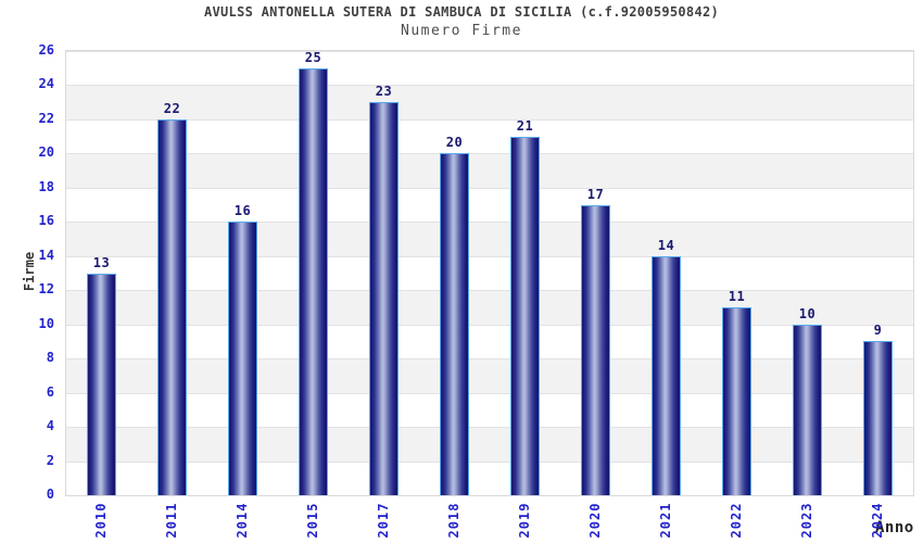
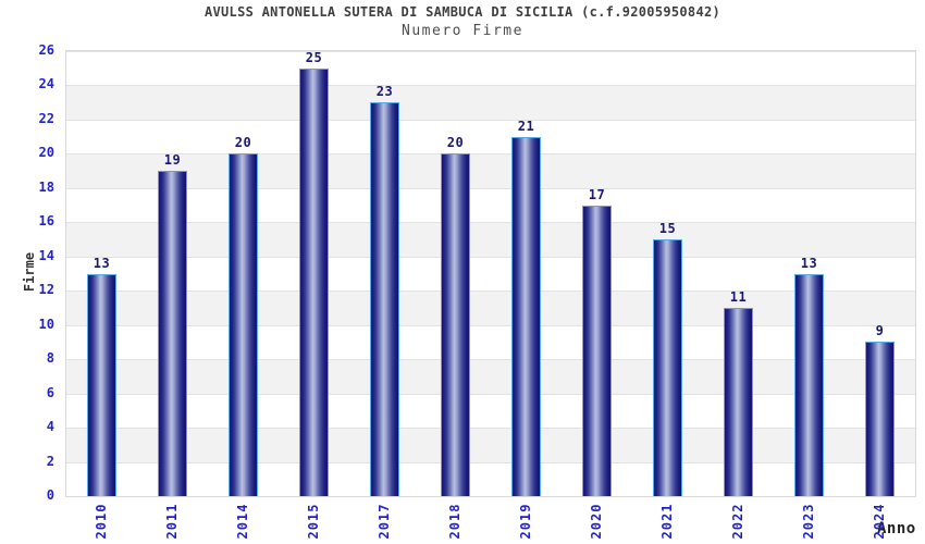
2011: 22 -> 19
2014: 16 -> 20
2021: 14 -> 15
2023: 10 -> 13
